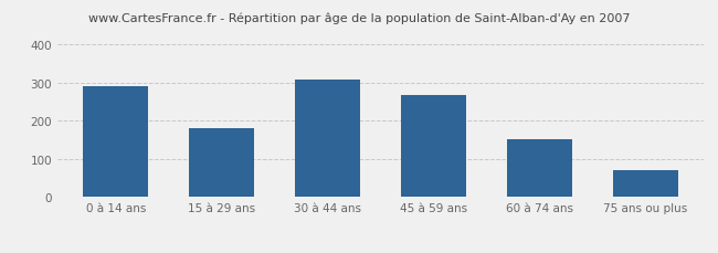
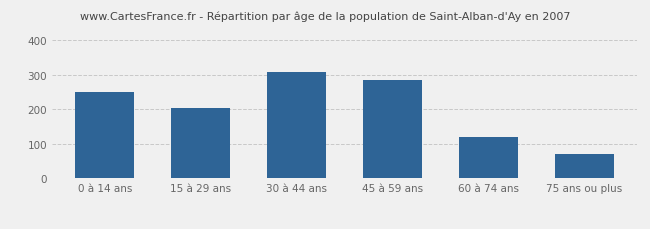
0 à 14 ans: 291 -> 250
15 à 29 ans: 182 -> 205
45 à 59 ans: 267 -> 285
60 à 74 ans: 152 -> 120
